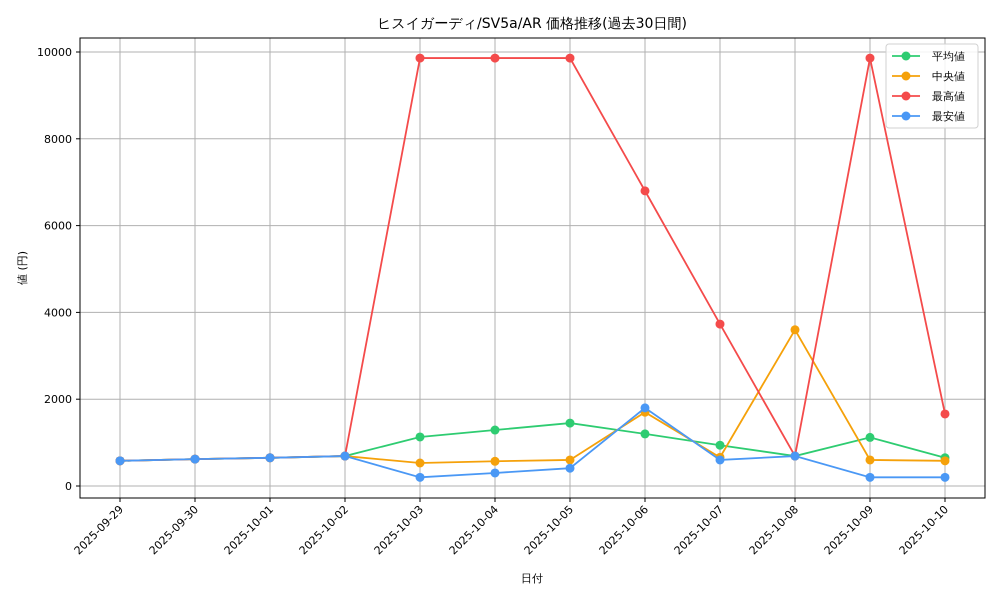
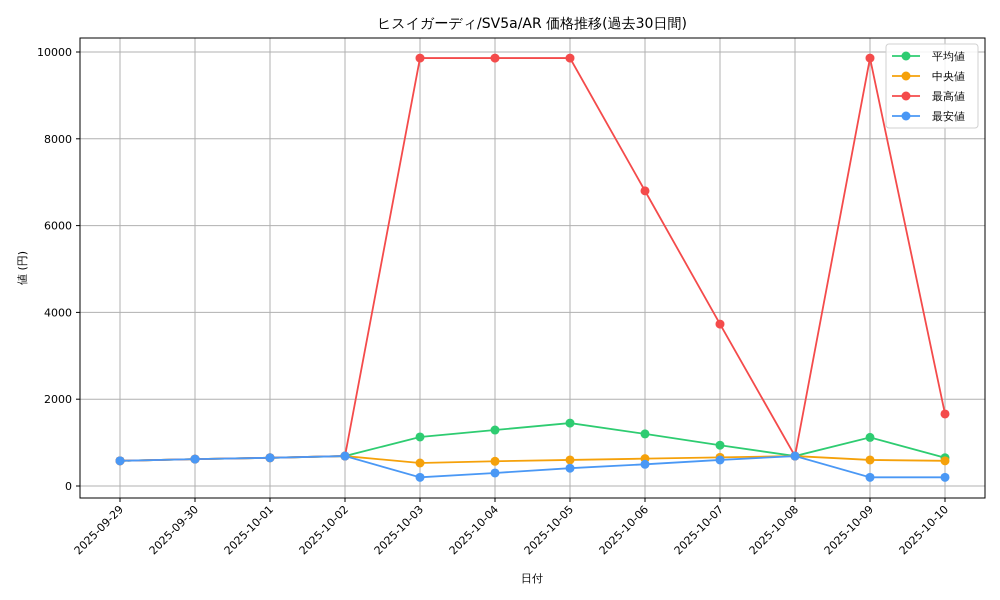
中央値/2025-10-06: 1700 -> 600
最安値/2025-10-06: 1800 -> 500
中央値/2025-10-08: 3600 -> 700
